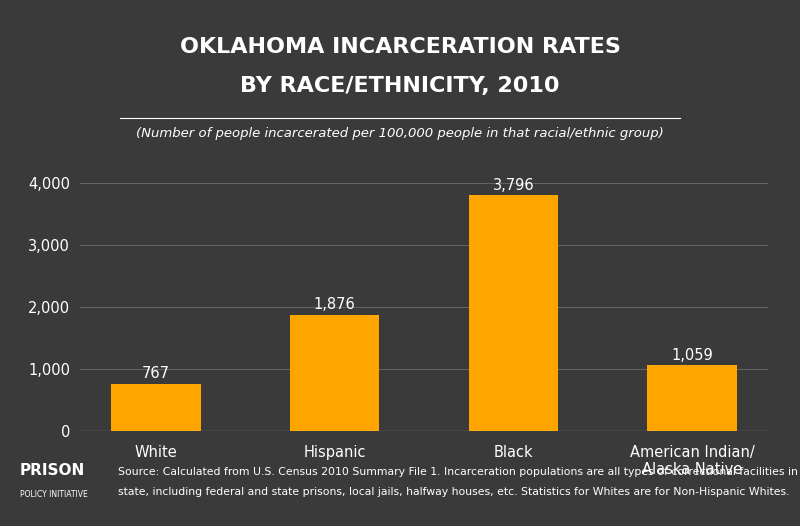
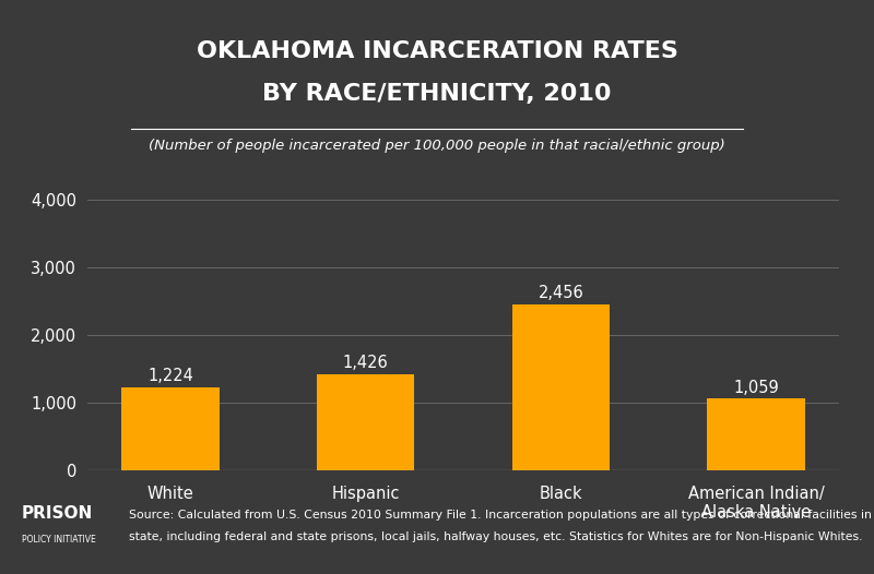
White: 767 -> 1,224
Hispanic: 1,876 -> 1,426
Black: 3,796 -> 2,456
